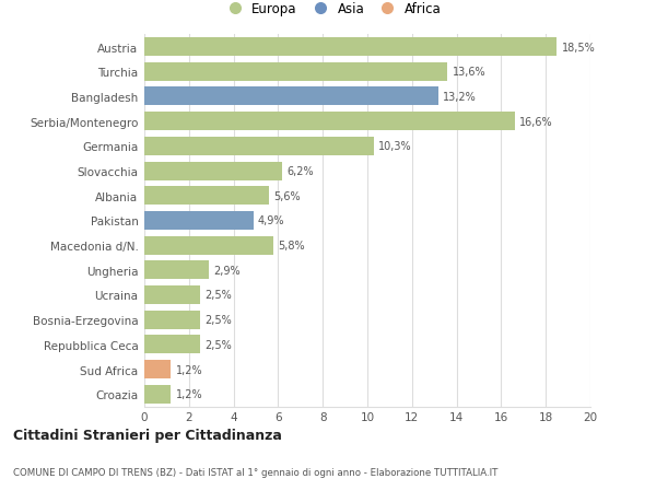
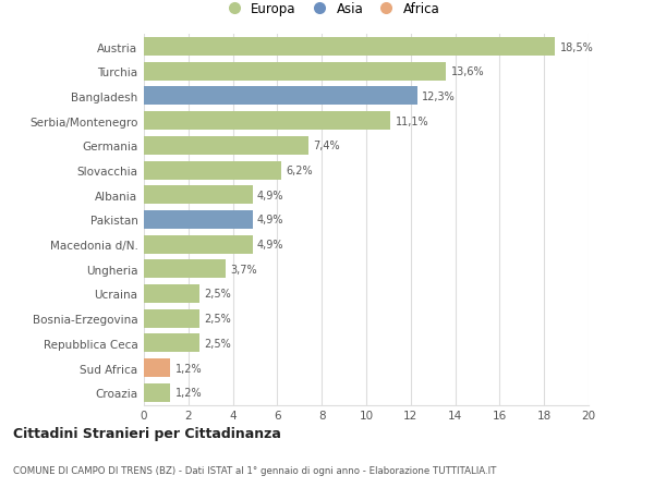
Bangladesh: 13,2% -> 12,3%
Serbia/Montenegro: 16,6% -> 11,1%
Germania: 10,3% -> 7,4%
Albania: 5,6% -> 4,9%
Macedonia d/N.: 5,8% -> 4,9%
Ungheria: 2,9% -> 3,7%
